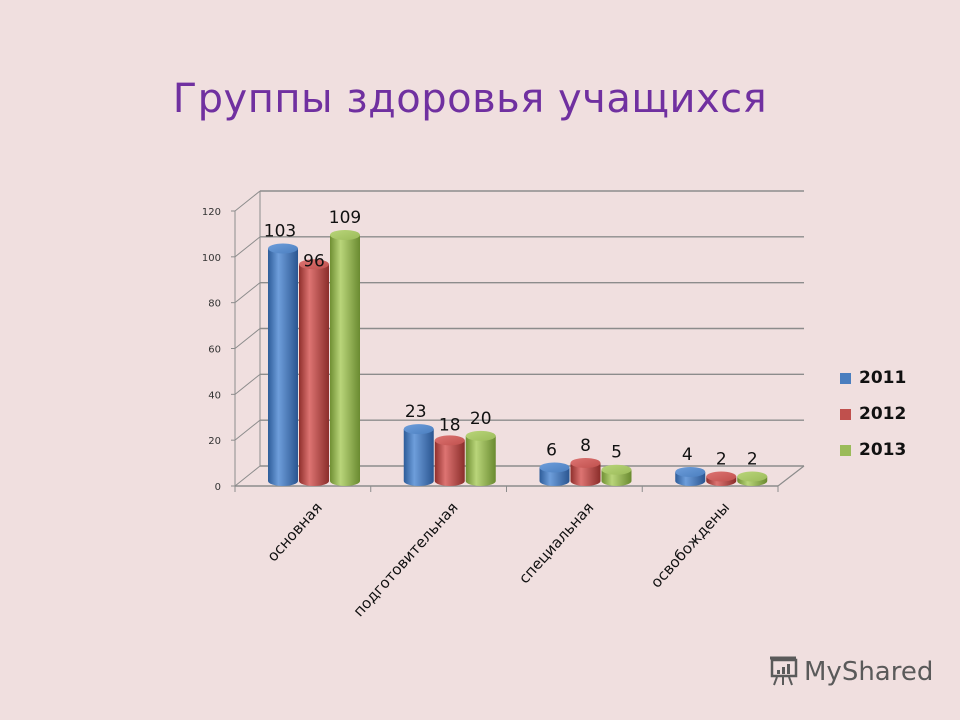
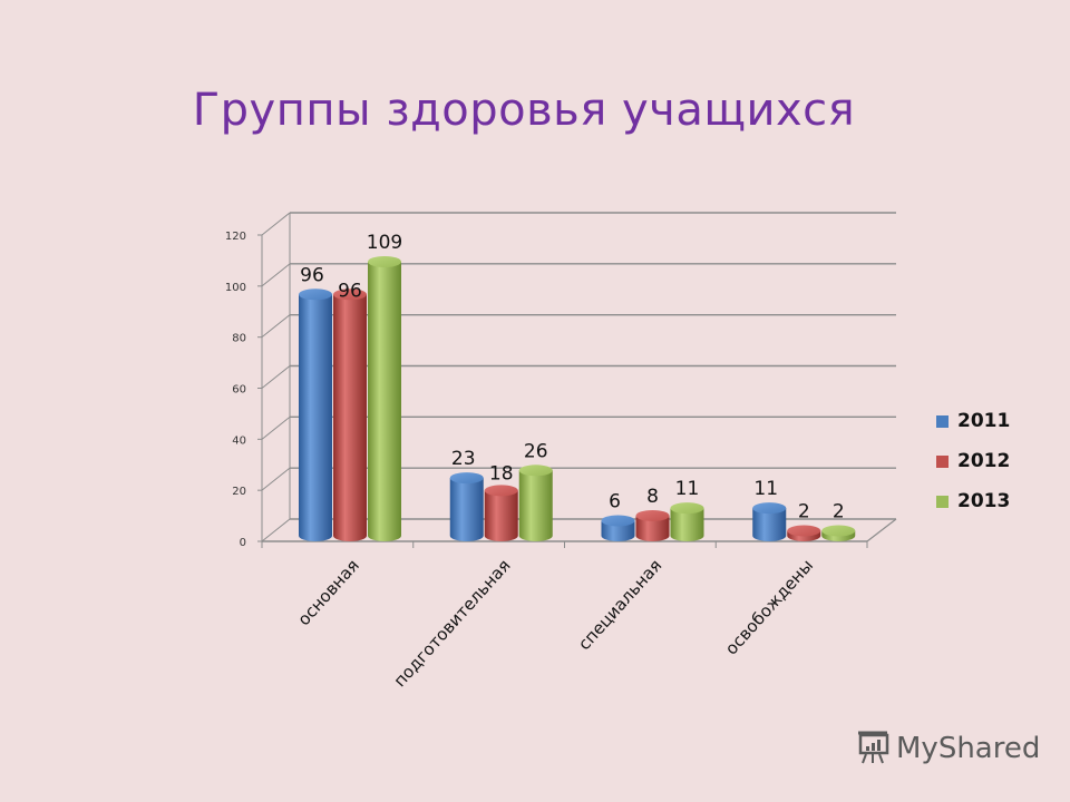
2011/основная: 103 -> 96
2013/подготовительная: 20 -> 26
2013/специальная: 5 -> 11
2011/освобождены: 4 -> 11
